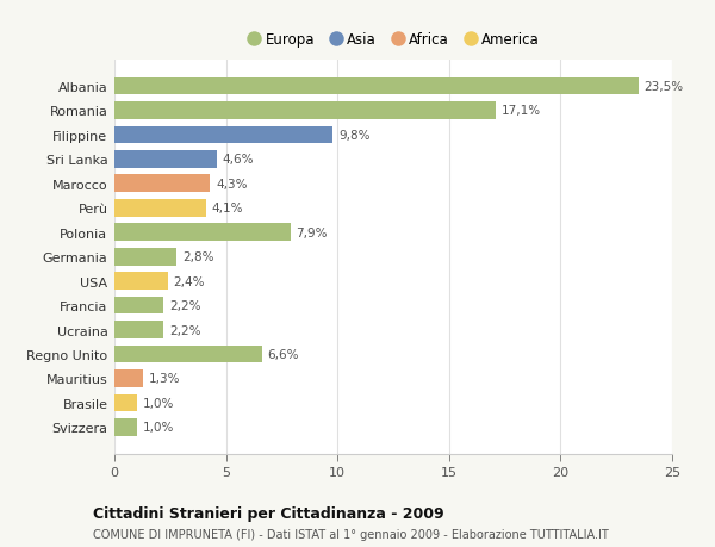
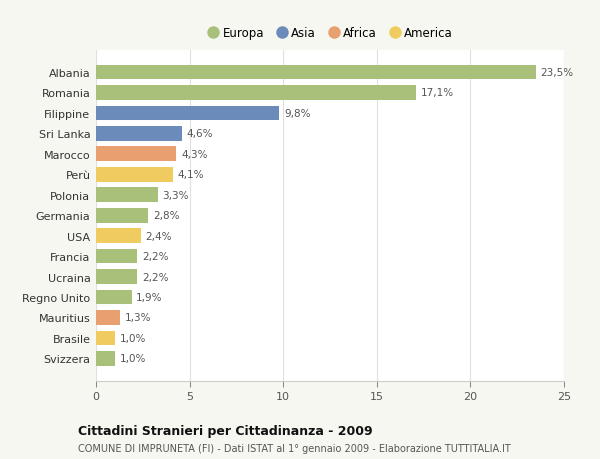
Polonia: 7,9% -> 3,3%
Regno Unito: 6,6% -> 1,9%
